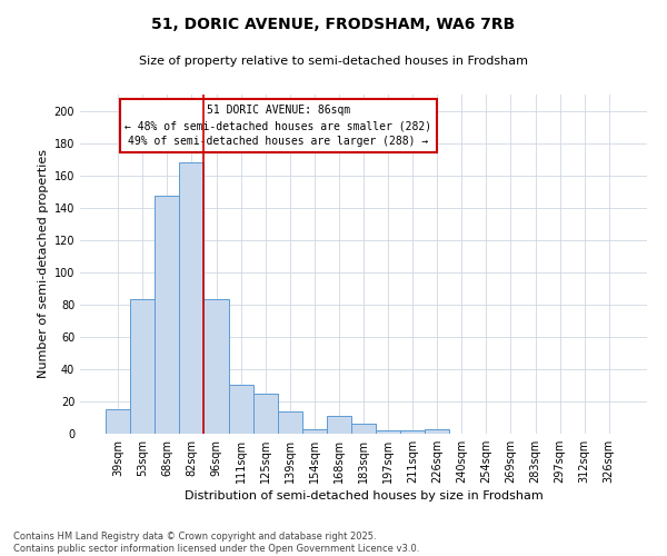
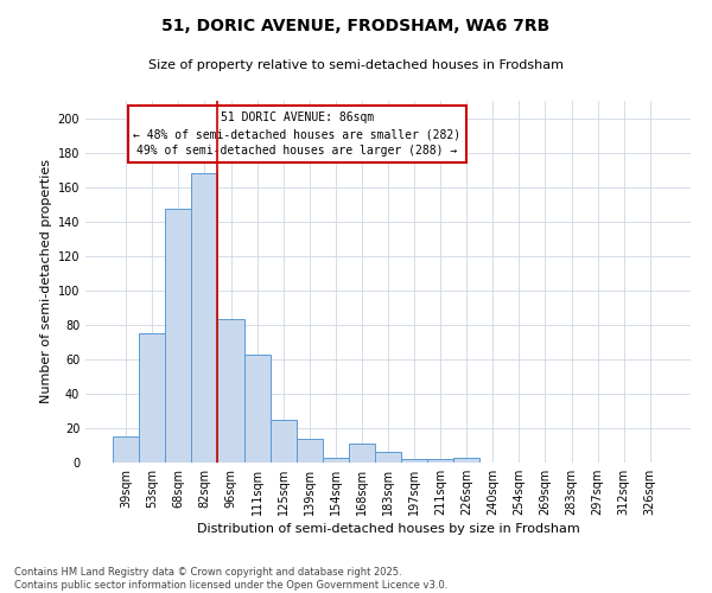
53sqm: 83 -> 75
111sqm: 30 -> 63
